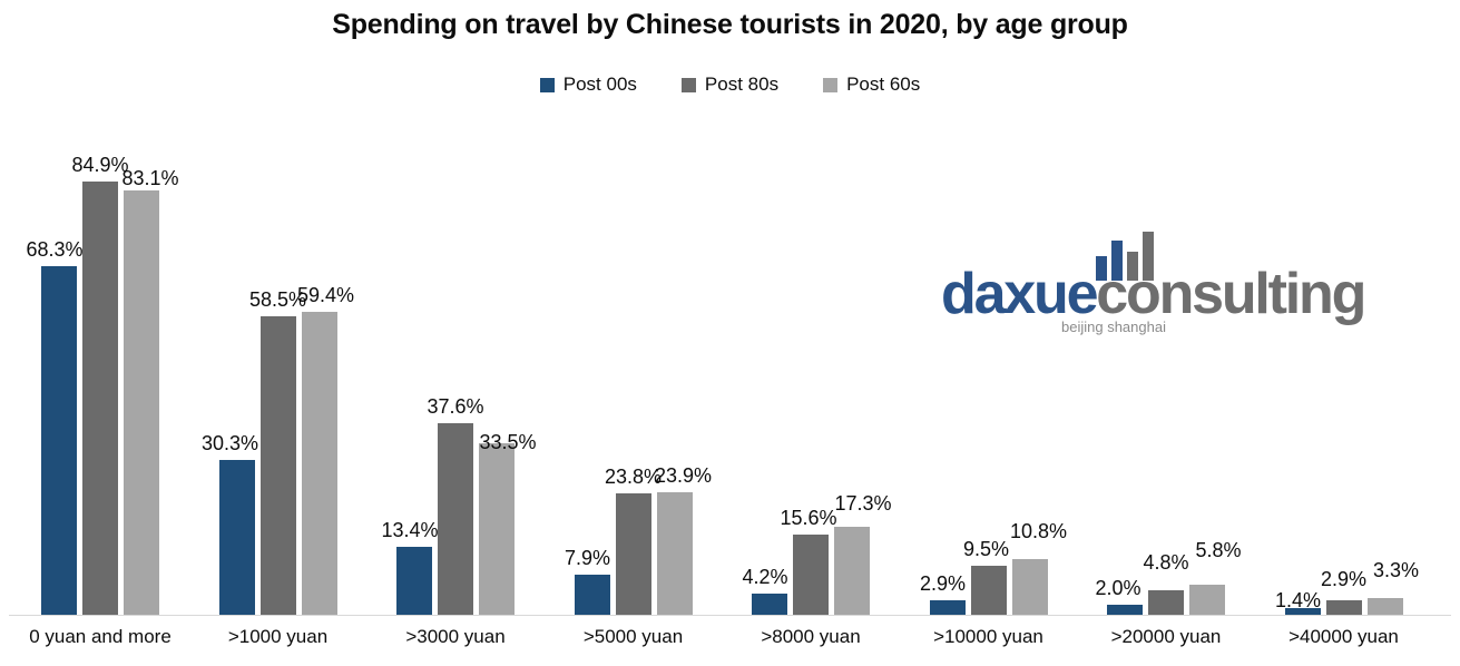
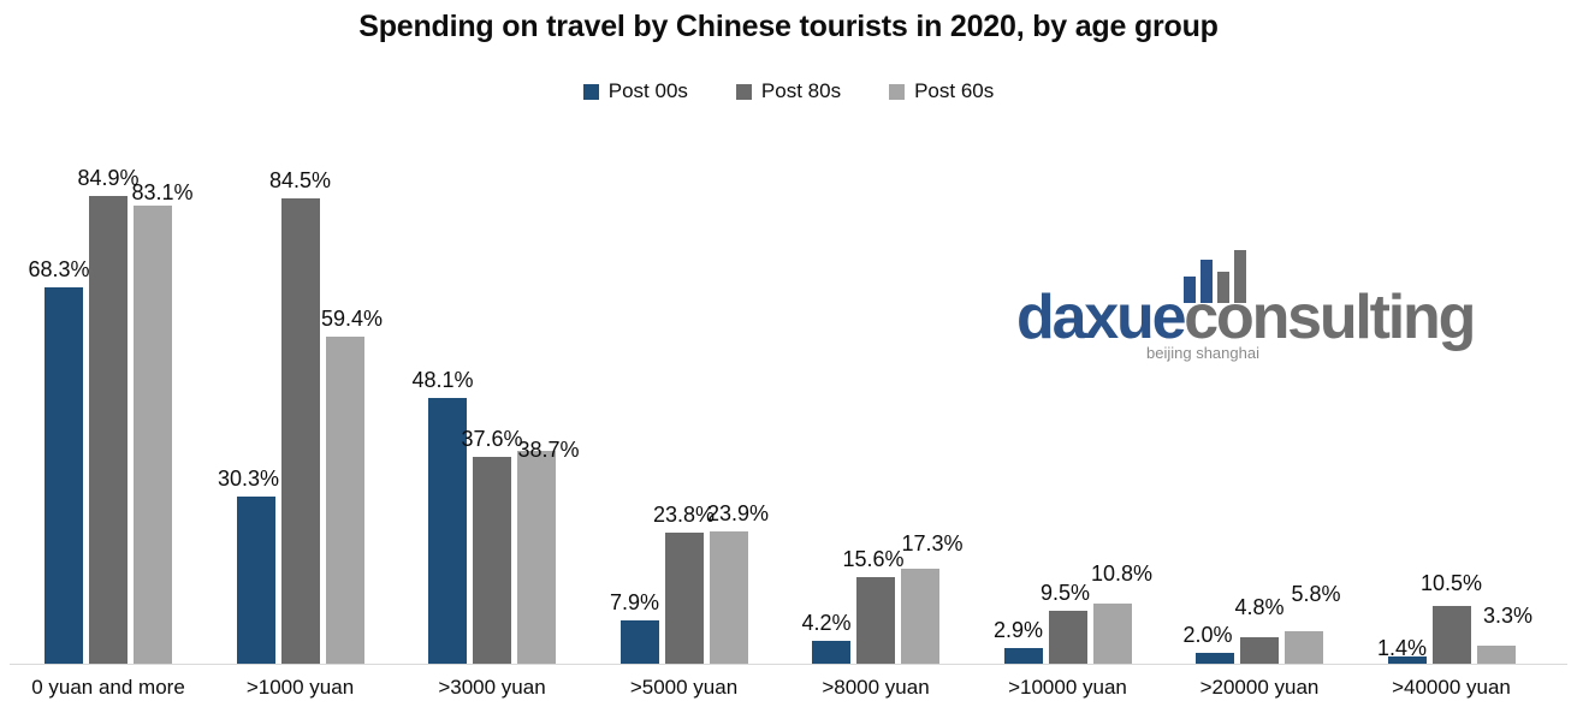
Post 80s/>1000 yuan: 58.5% -> 84.5%
Post 00s/>3000 yuan: 13.4% -> 48.1%
Post 60s/>3000 yuan: 33.5% -> 38.7%
Post 80s/>40000 yuan: 2.9% -> 10.5%
